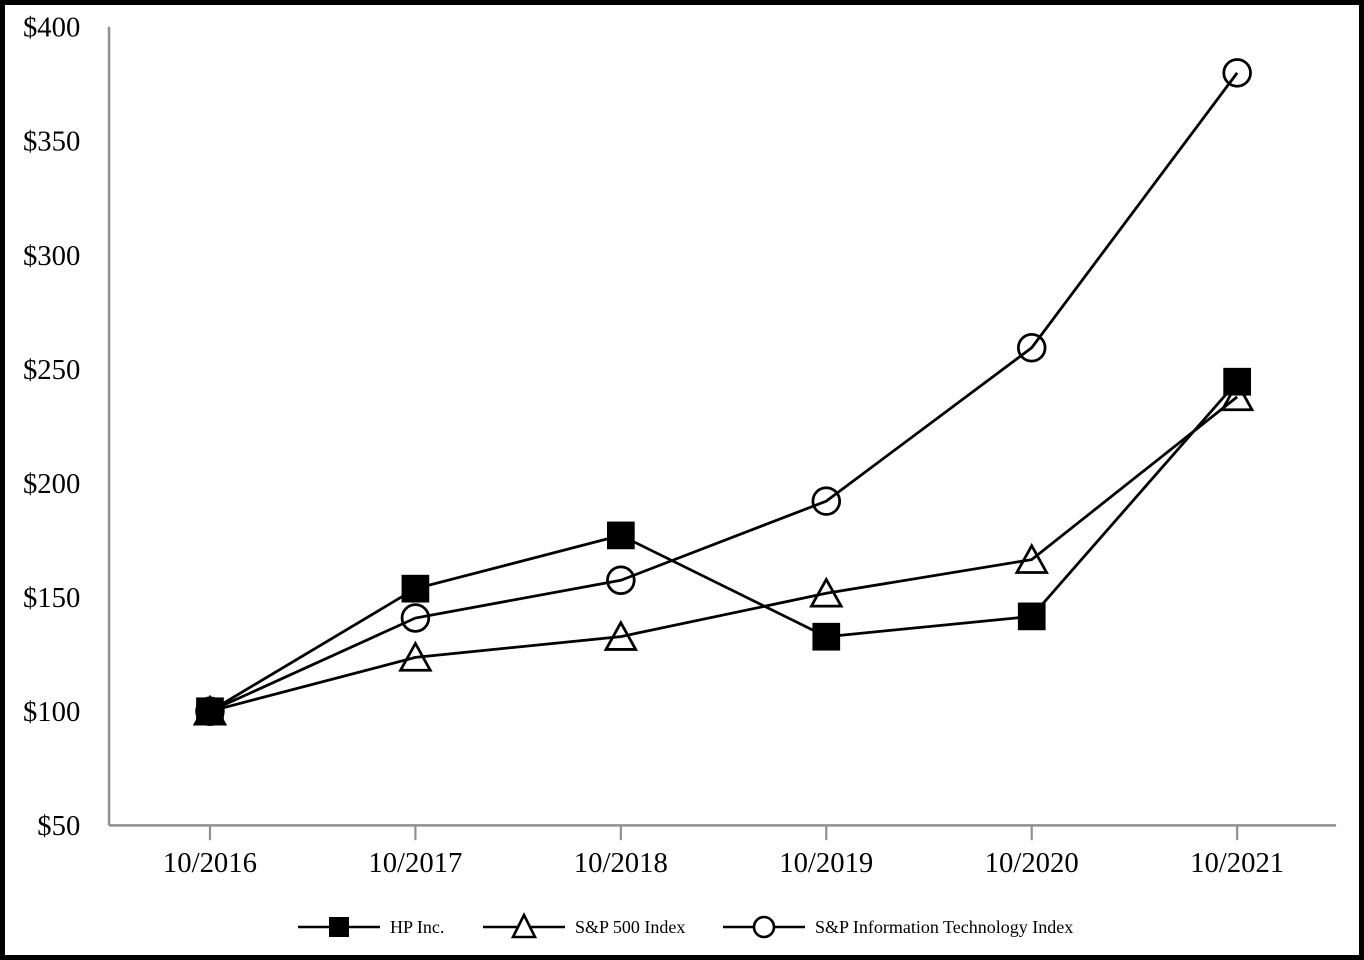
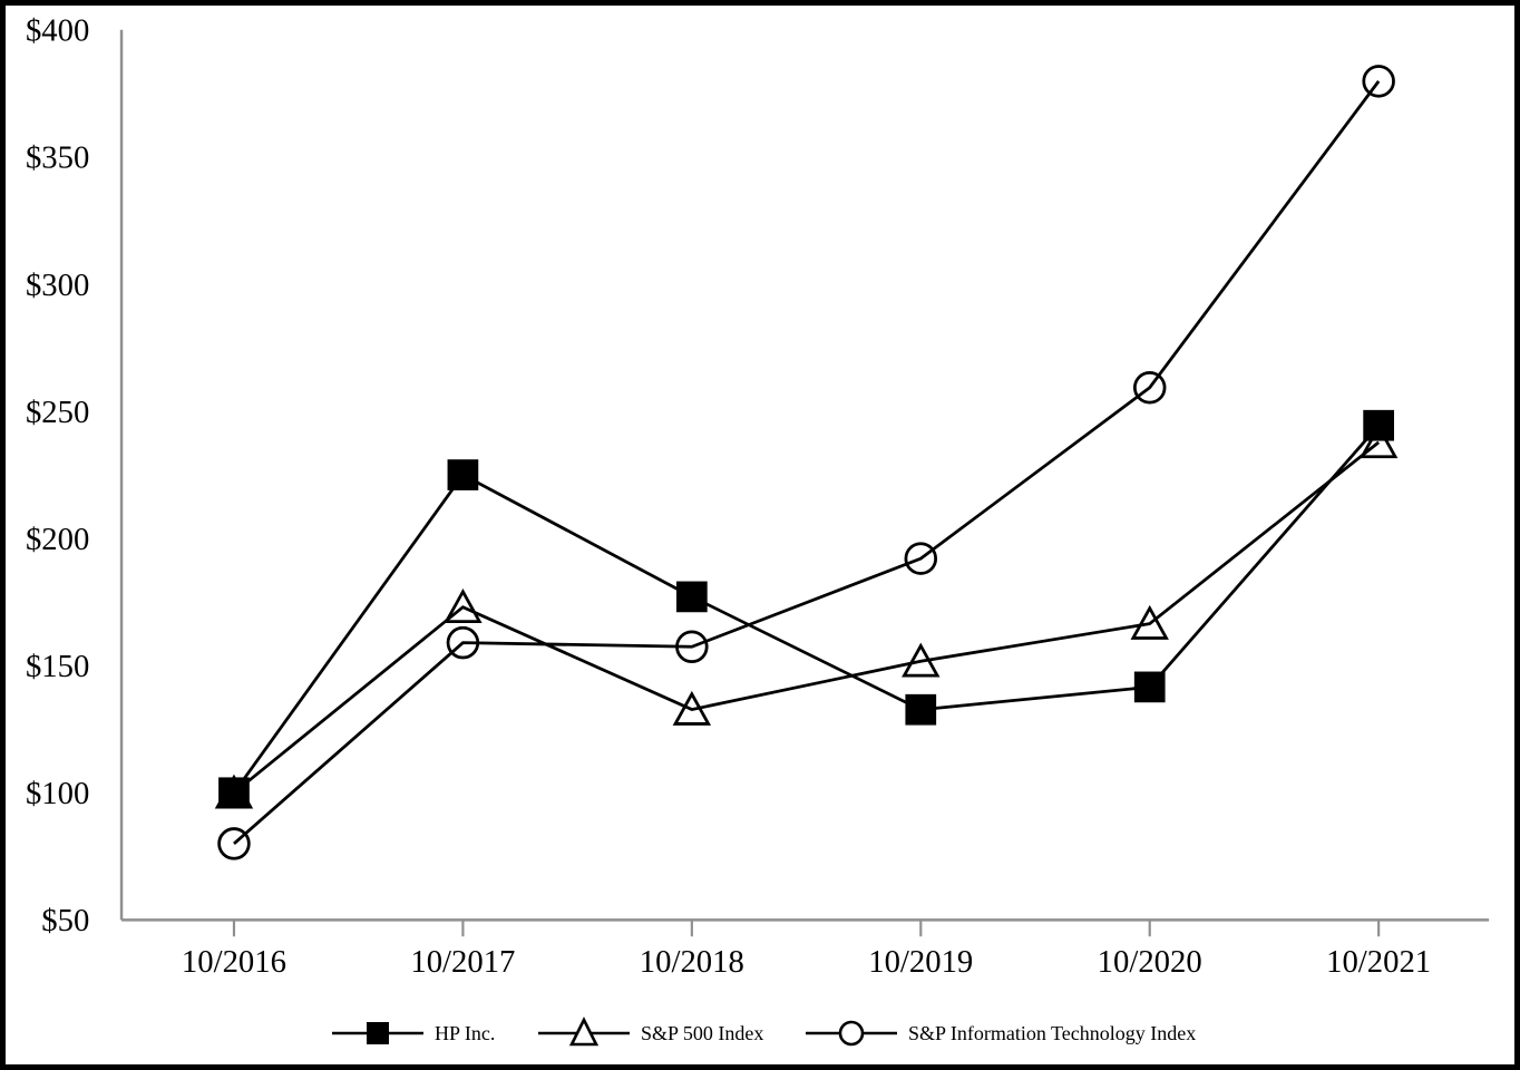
S&P Information Technology Index/10/2016: $100 -> $80
HP Inc./10/2017: $154 -> $225
S&P 500 Index/10/2017: $124 -> $173
S&P Information Technology Index/10/2017: $141 -> $159
